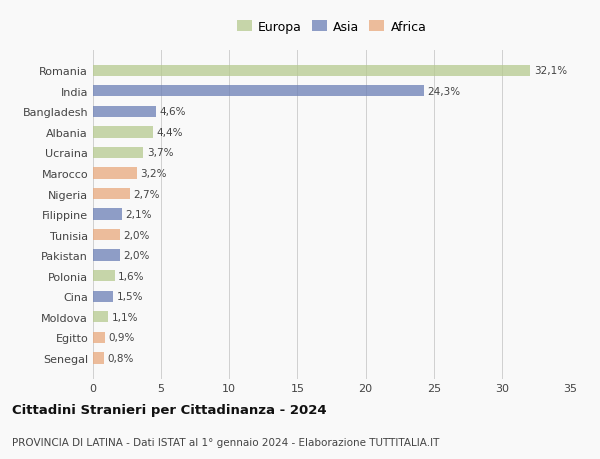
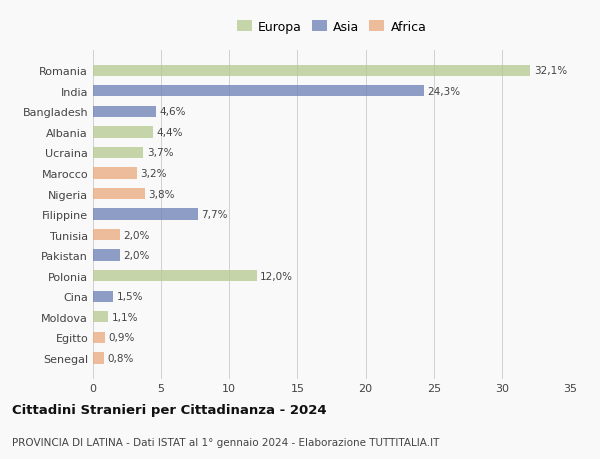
Nigeria: 2,7% -> 3,8%
Filippine: 2,1% -> 7,7%
Polonia: 1,6% -> 12,0%
